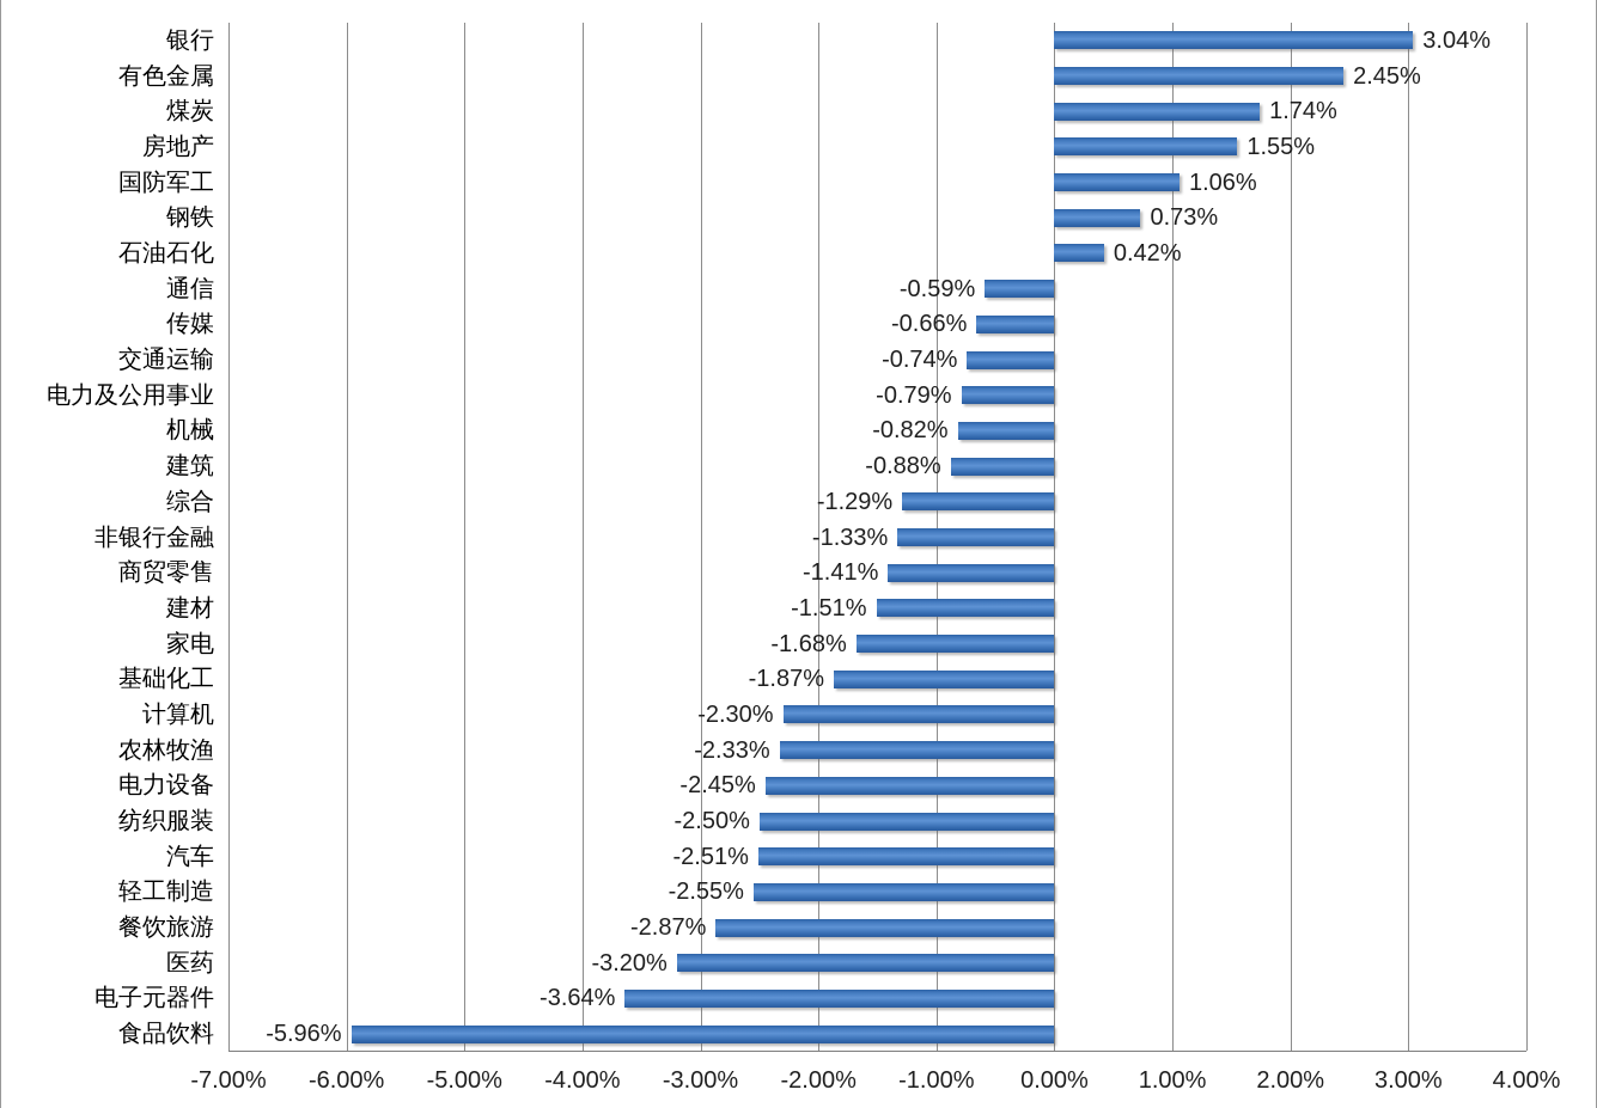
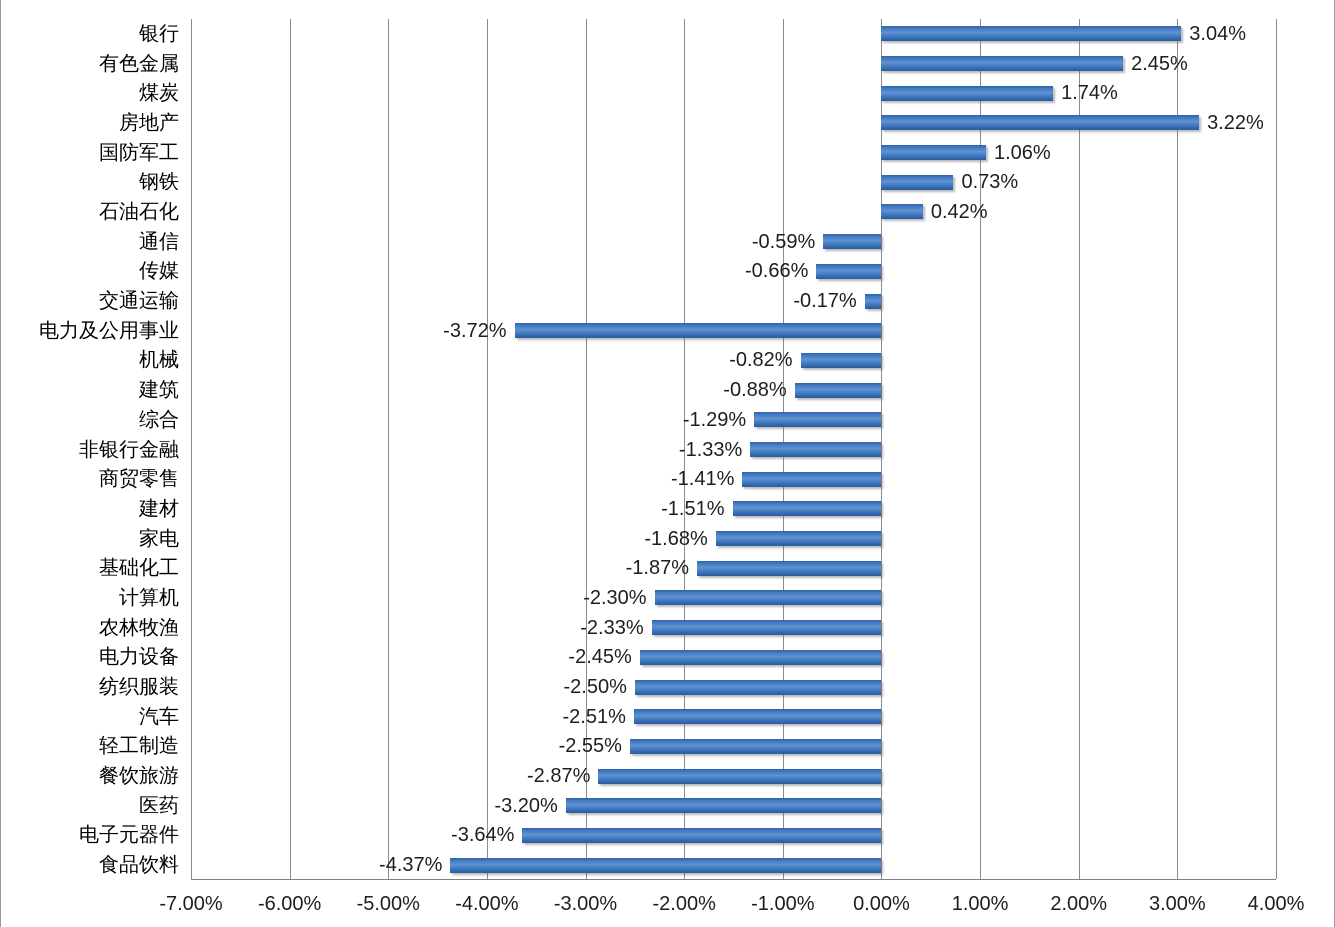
房地产: 1.55% -> 3.22%
交通运输: -0.74% -> -0.17%
电力及公用事业: -0.79% -> -3.72%
食品饮料: -5.96% -> -4.37%
